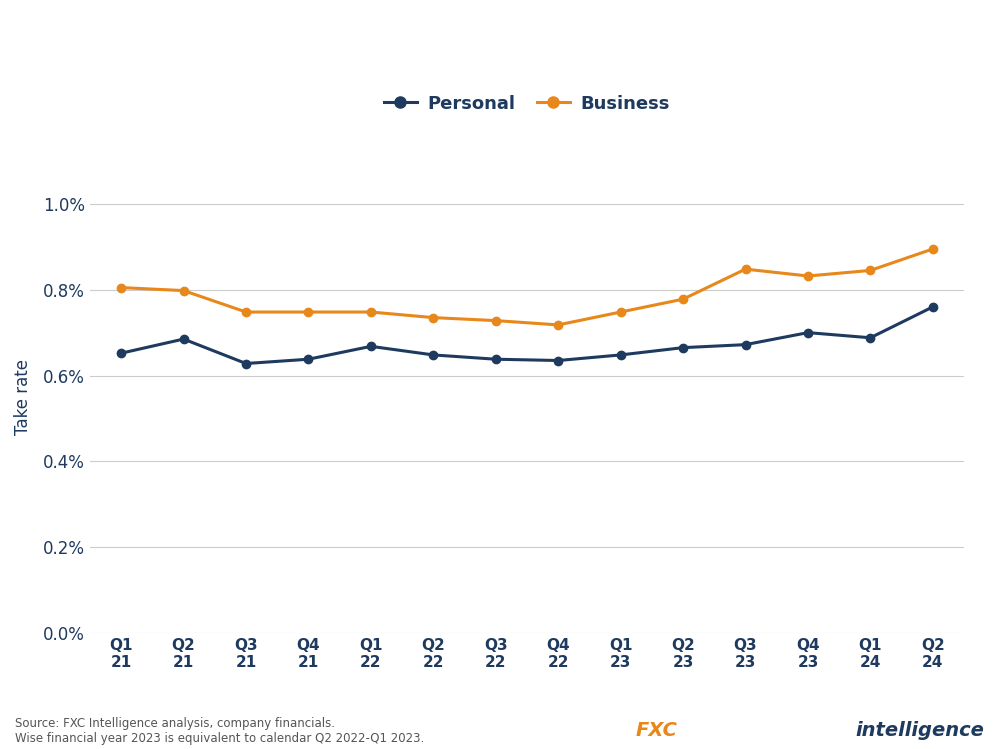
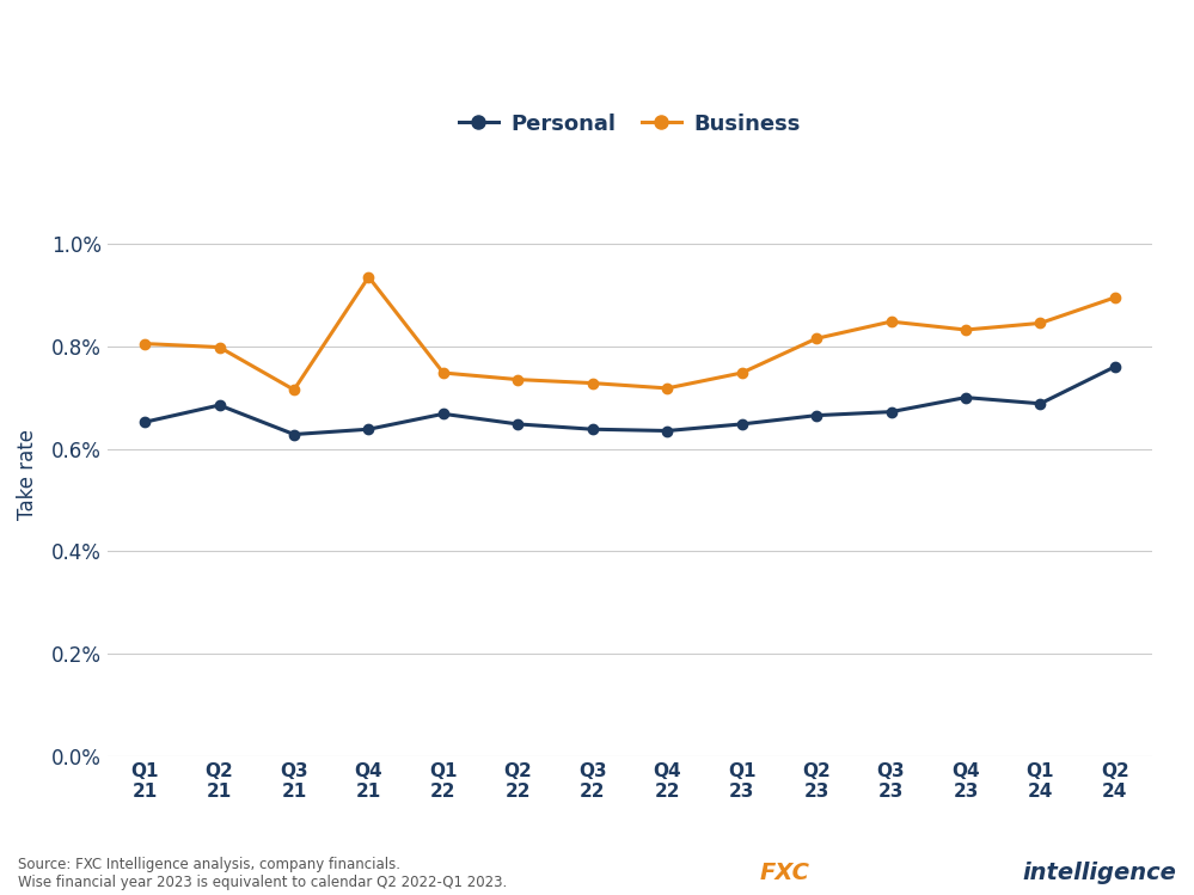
Business/Q3 21: 0.748% -> 0.715%
Business/Q4 21: 0.748% -> 0.935%
Business/Q2 23: 0.778% -> 0.815%
